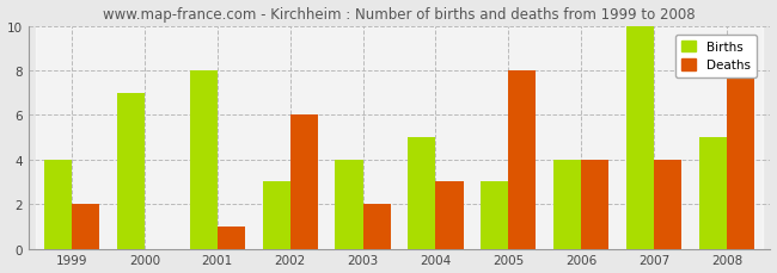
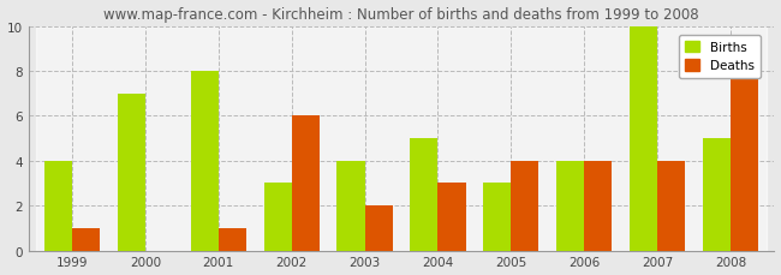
Deaths/1999: 2 -> 1
Deaths/2005: 8 -> 4
